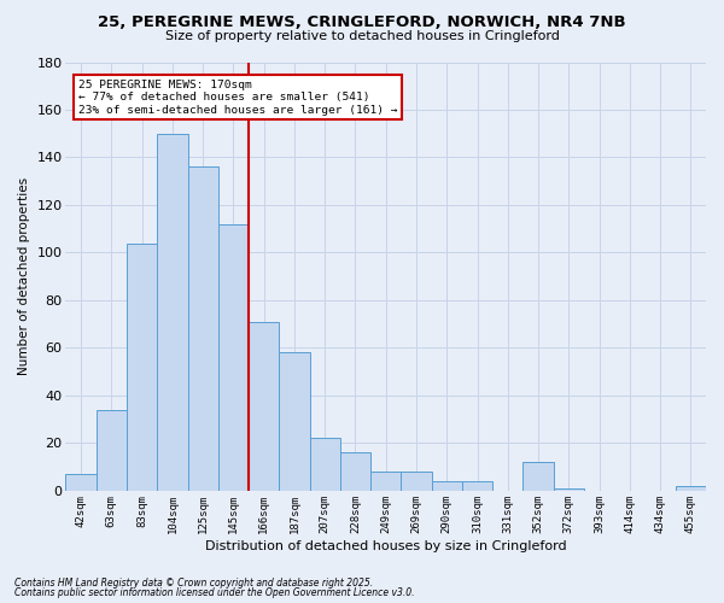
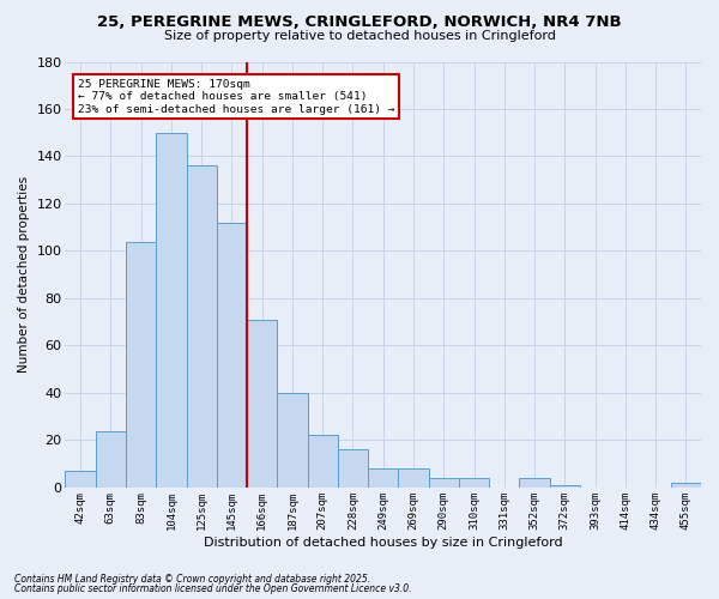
63sqm: 34 -> 24
187sqm: 58 -> 40
352sqm: 12 -> 4
